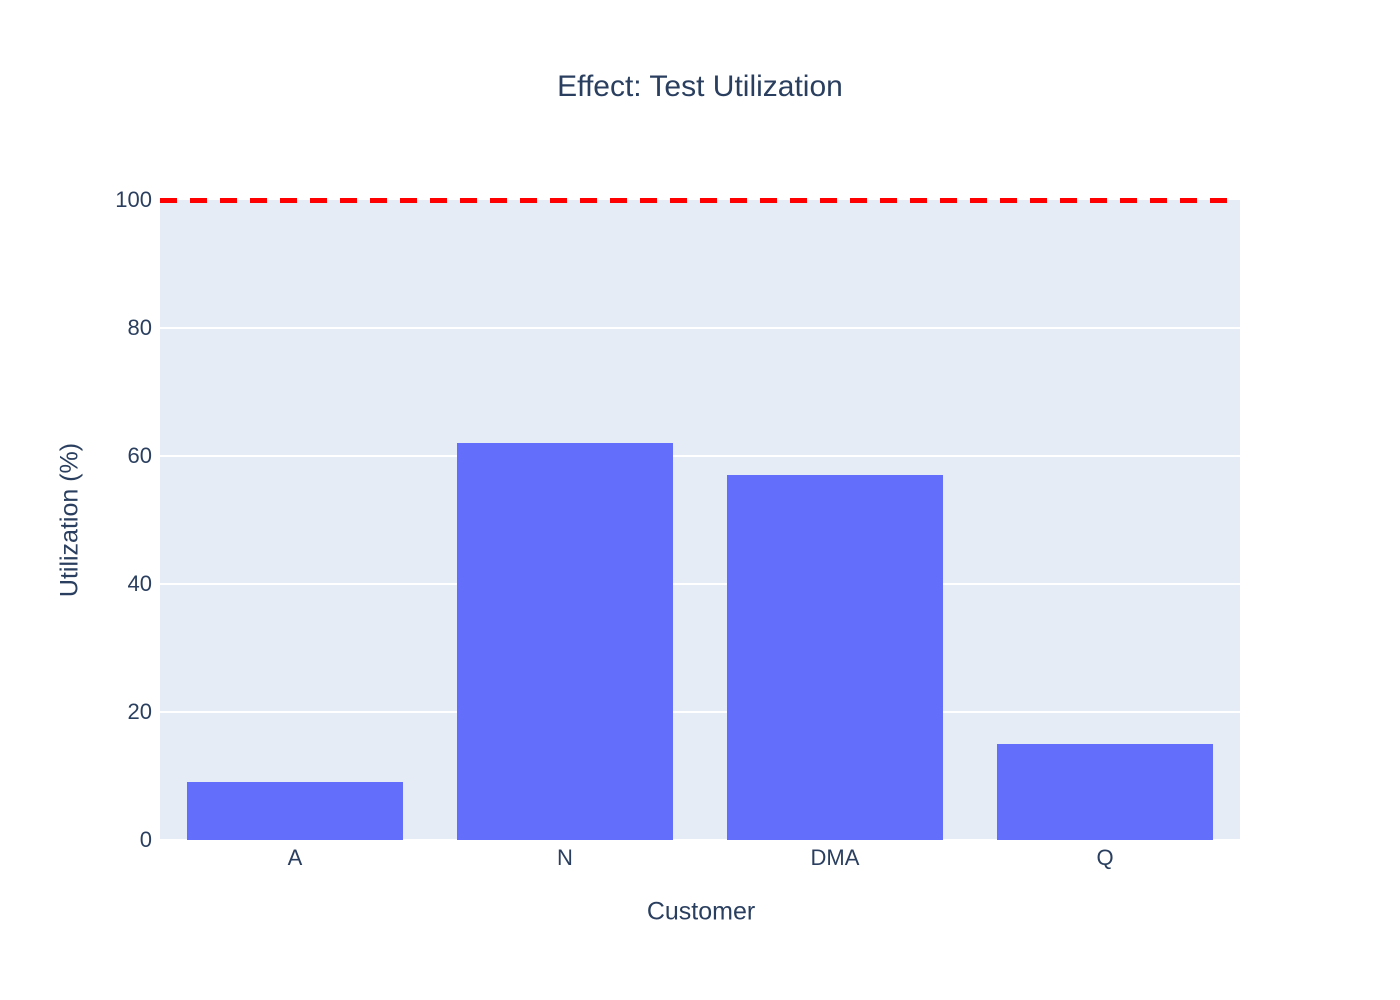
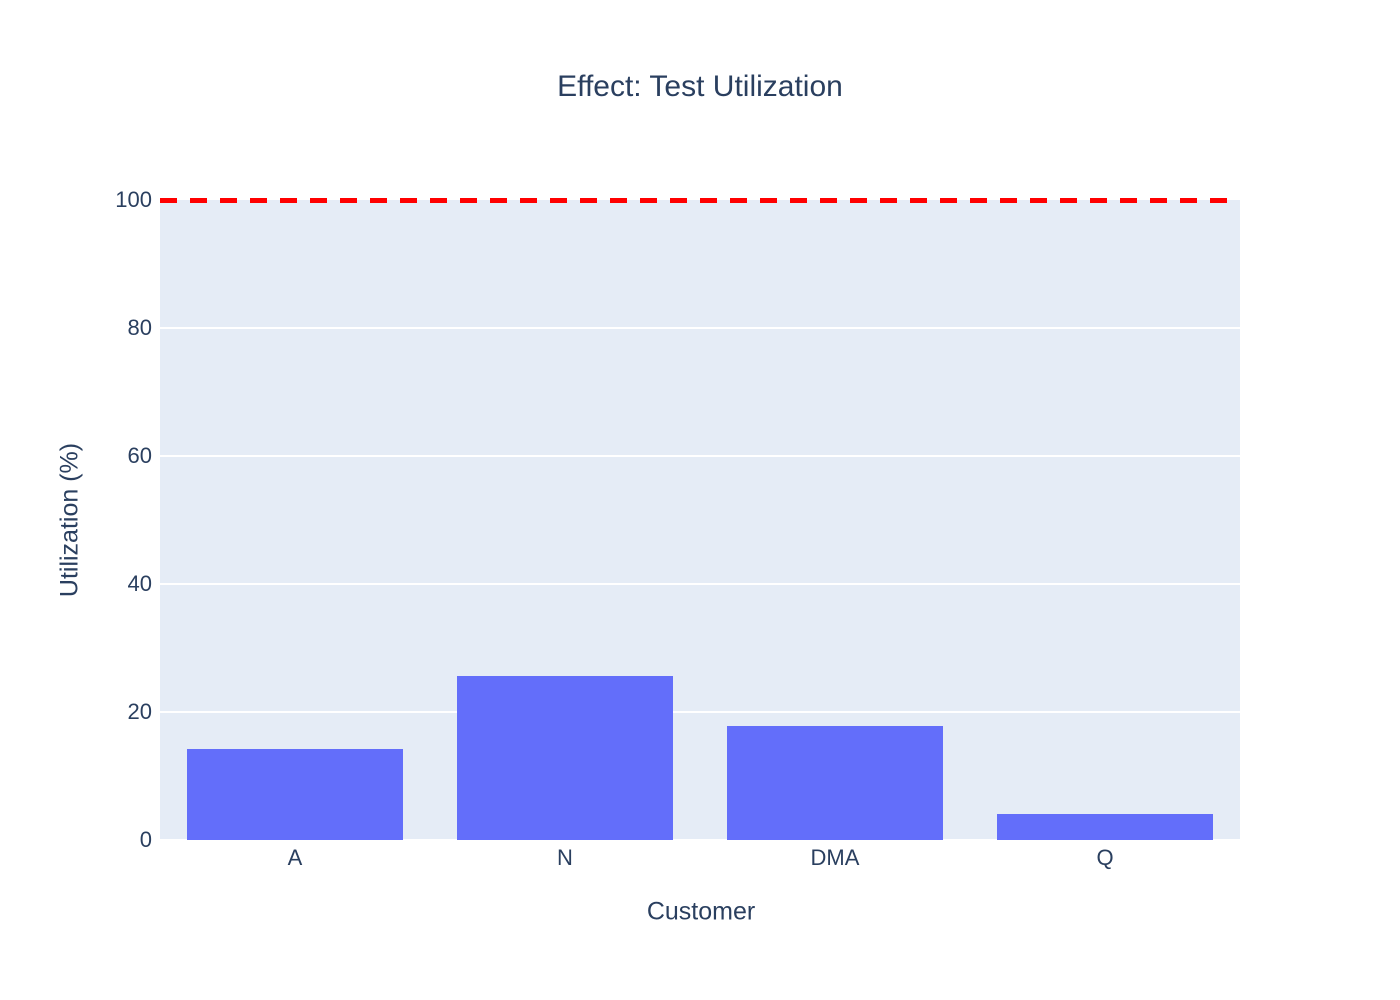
A: 9 -> 14
N: 62 -> 26
DMA: 57 -> 18
Q: 15 -> 4
